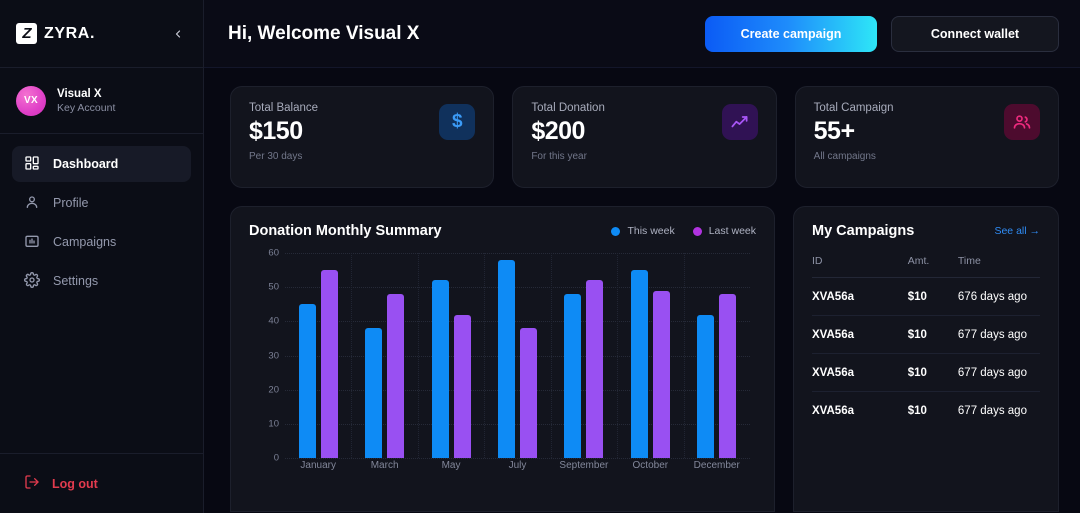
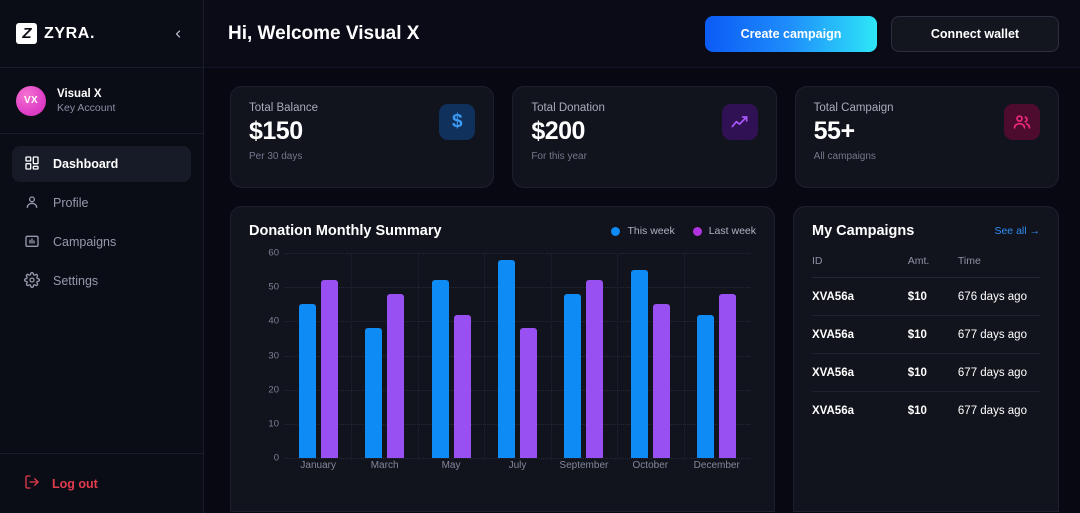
Last week/January: 55 -> 52
Last week/October: 49 -> 45
